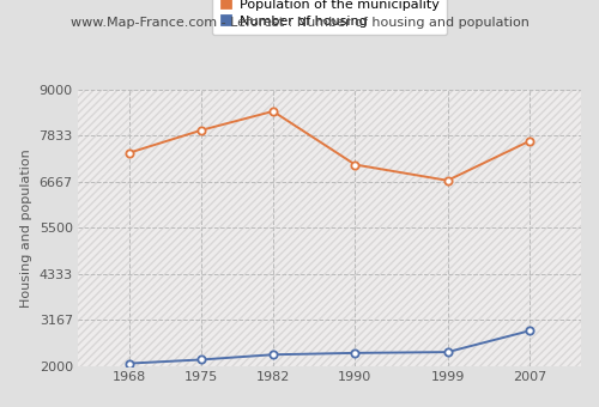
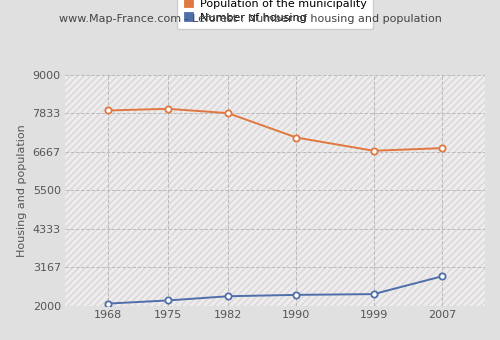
Population of the municipality/1968: 7400 -> 7920
Population of the municipality/1982: 8450 -> 7840
Population of the municipality/2007: 7700 -> 6780
